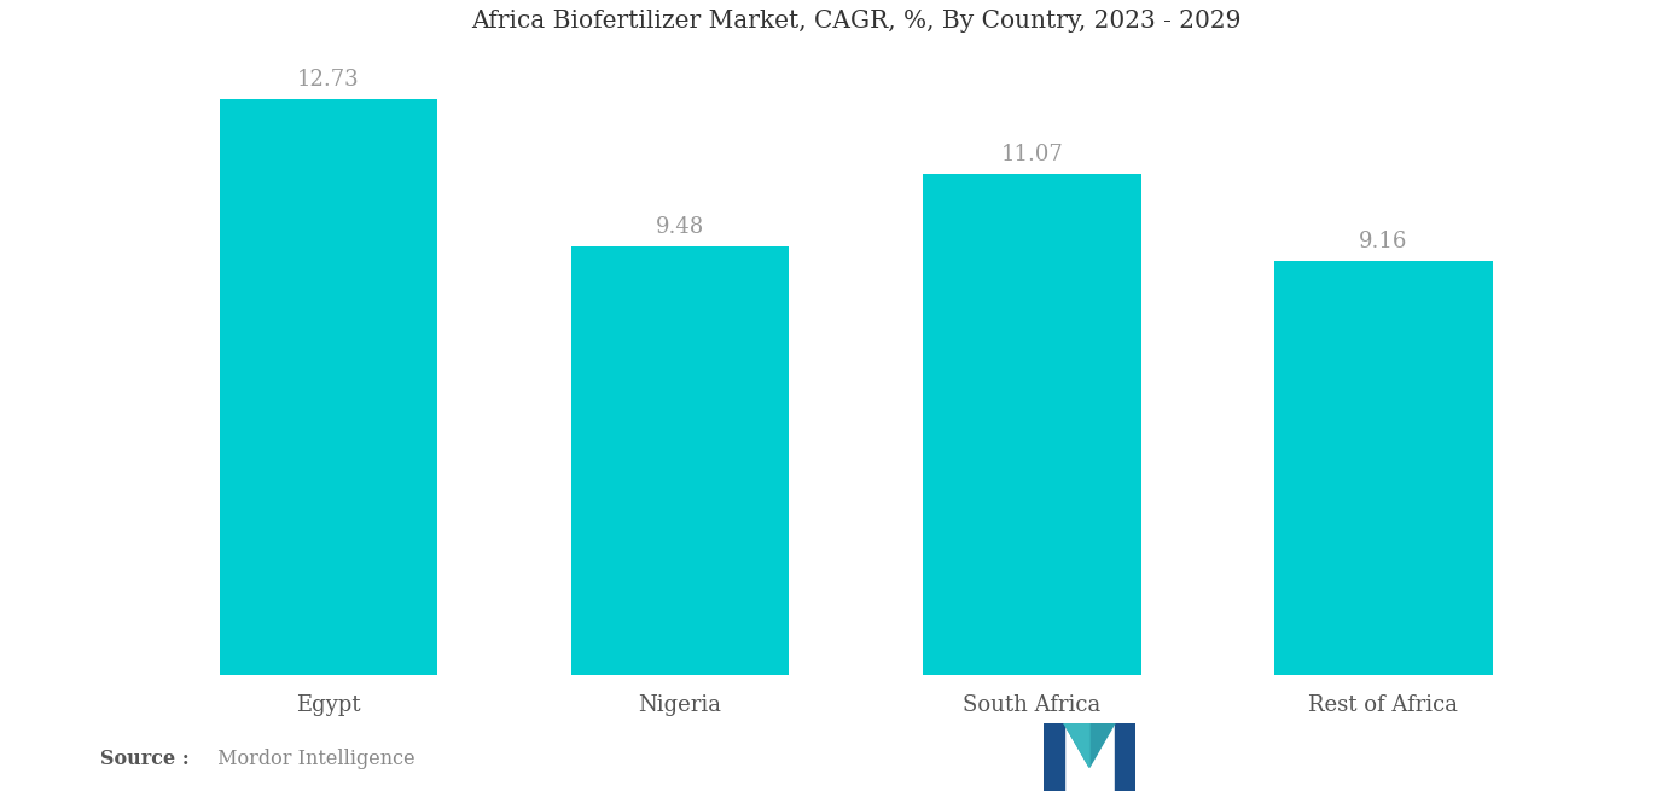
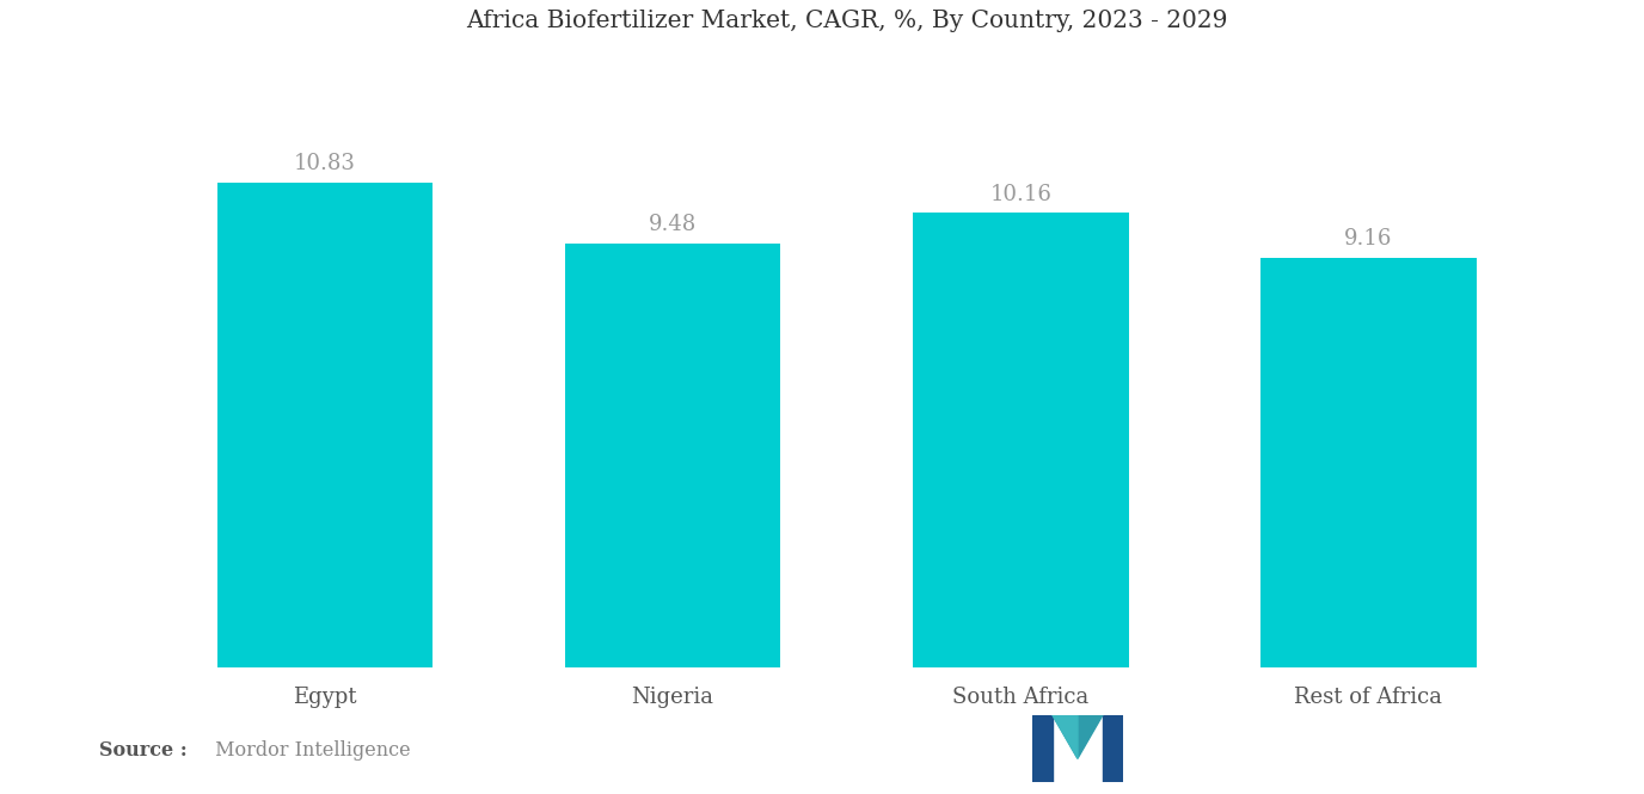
Egypt: 12.73 -> 10.83
South Africa: 11.07 -> 10.16
